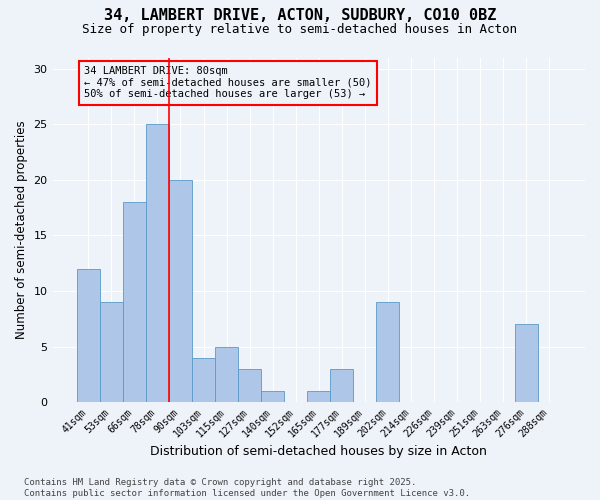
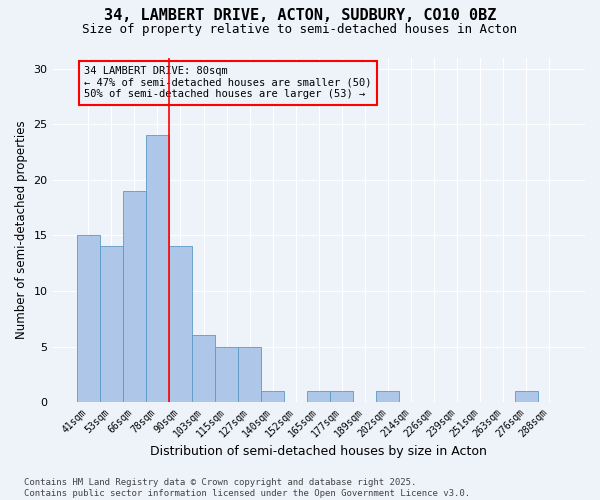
41sqm: 12 -> 15
53sqm: 9 -> 14
66sqm: 18 -> 19
78sqm: 25 -> 24
90sqm: 20 -> 14
103sqm: 4 -> 6
127sqm: 3 -> 5
177sqm: 3 -> 1
202sqm: 9 -> 1
276sqm: 7 -> 1
